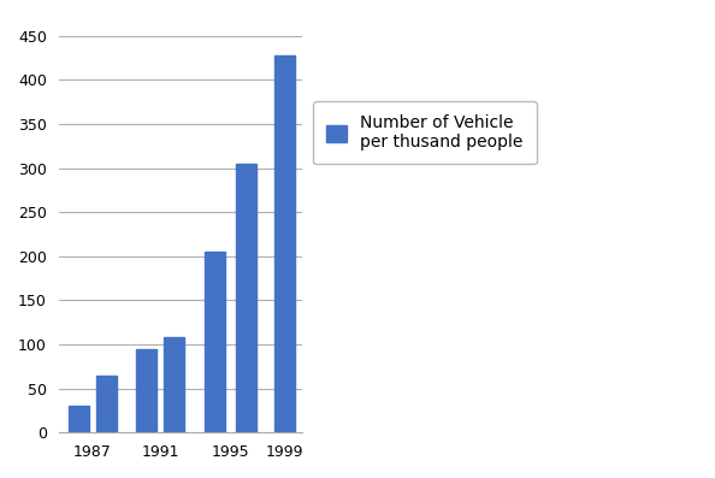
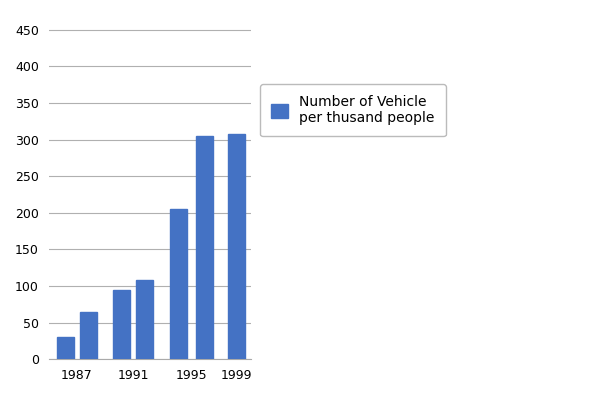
1999: 428 -> 308
